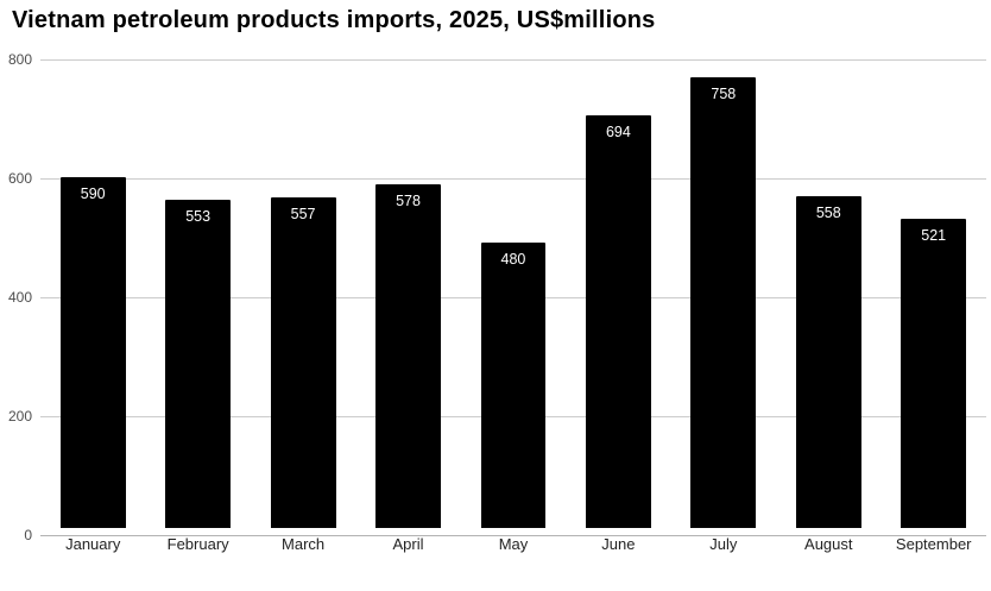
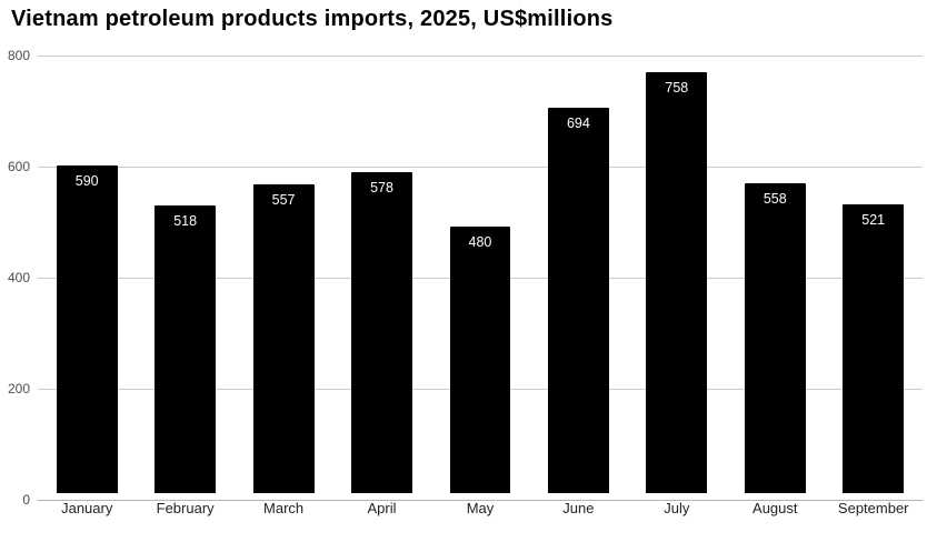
February: 553 -> 518
